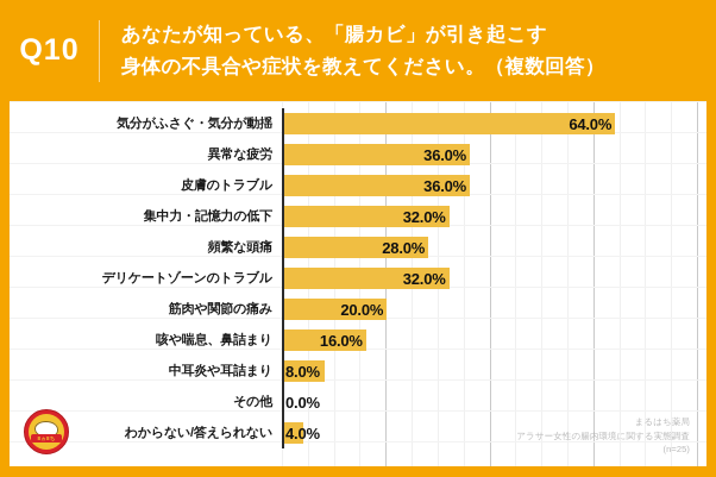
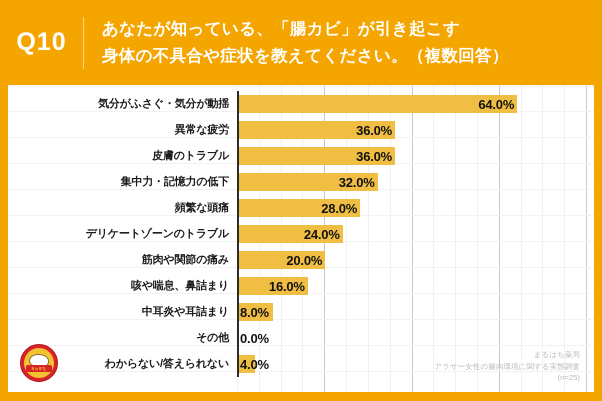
デリケートゾーンのトラブル: 32.0% -> 24.0%
